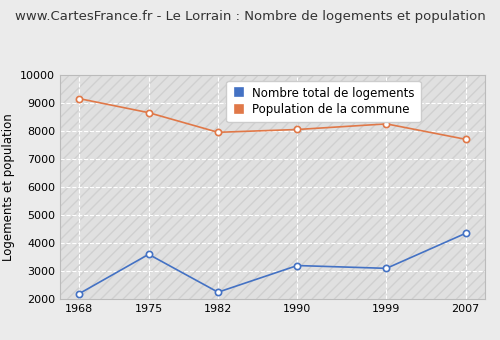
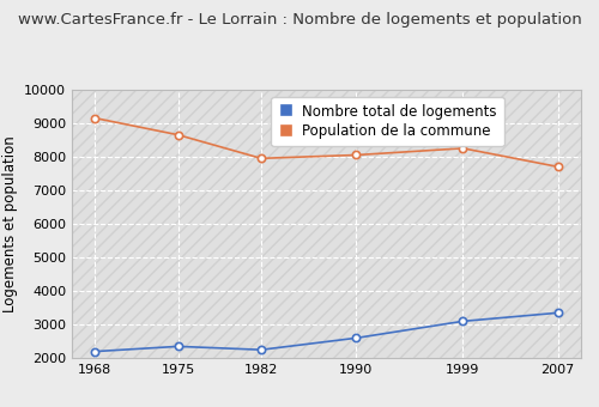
Nombre total de logements/1975: 3600 -> 2350
Nombre total de logements/1990: 3200 -> 2600
Nombre total de logements/2007: 4350 -> 3350
